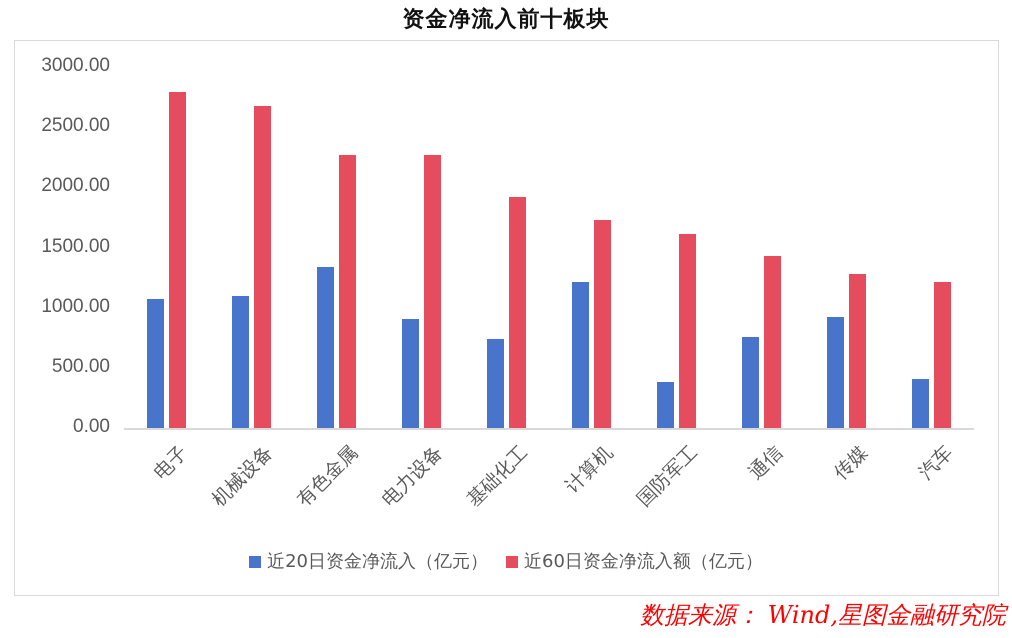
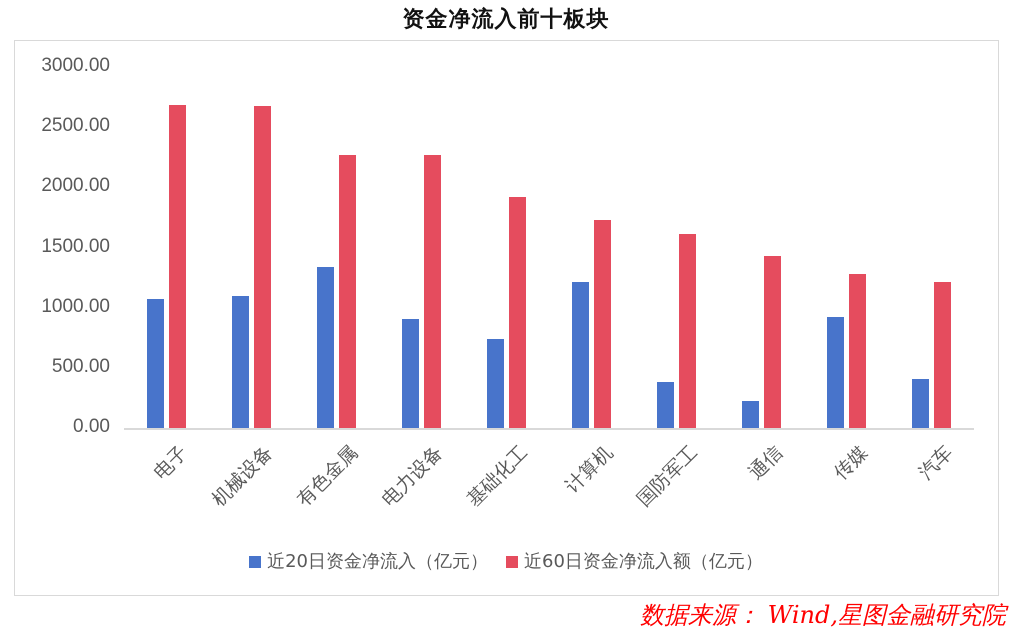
近60日资金净流入额（亿元）/电子: 2790 -> 2680
近20日资金净流入（亿元）/通信: 760 -> 220
